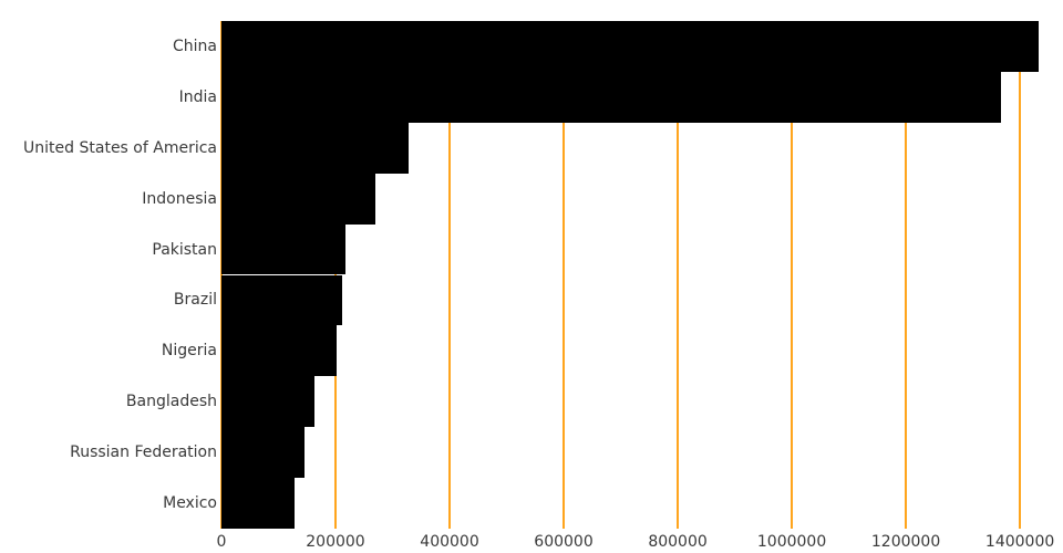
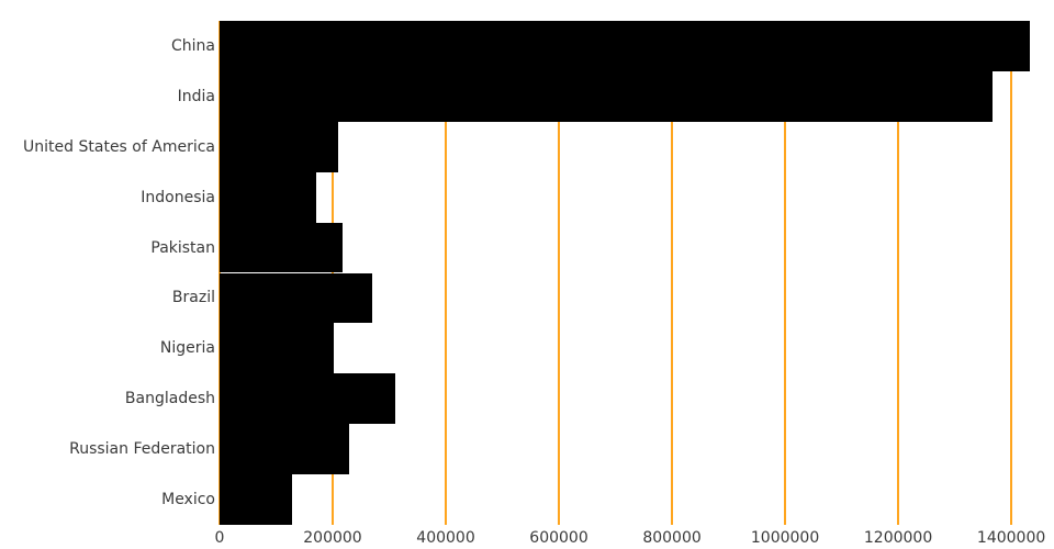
United States of America: 330000 -> 210000
Indonesia: 270000 -> 170000
Brazil: 210000 -> 270000
Bangladesh: 160000 -> 310000
Russian Federation: 150000 -> 230000
